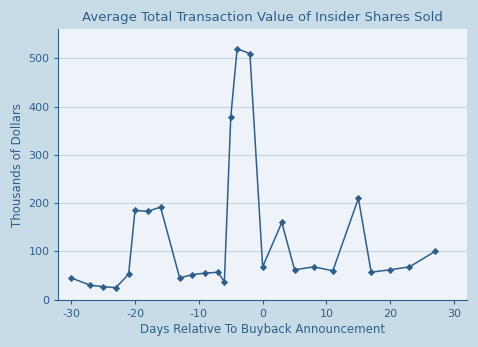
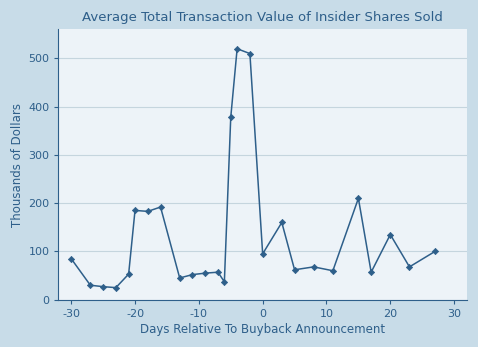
-30: 45 -> 85
0: 68 -> 95
20: 62 -> 135
